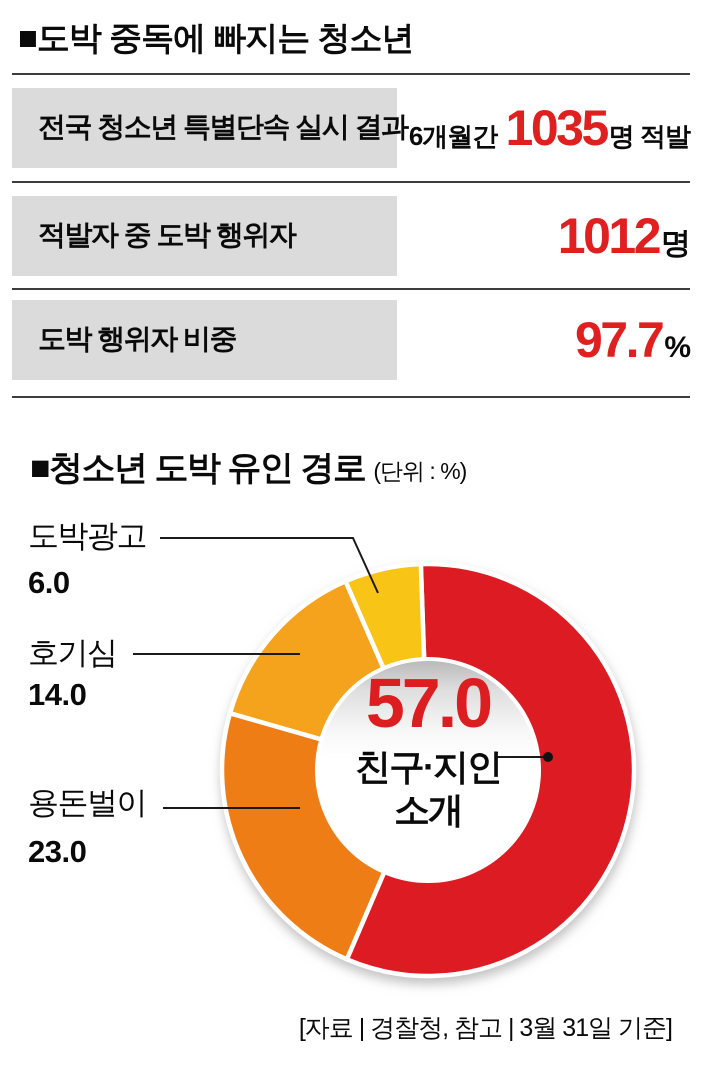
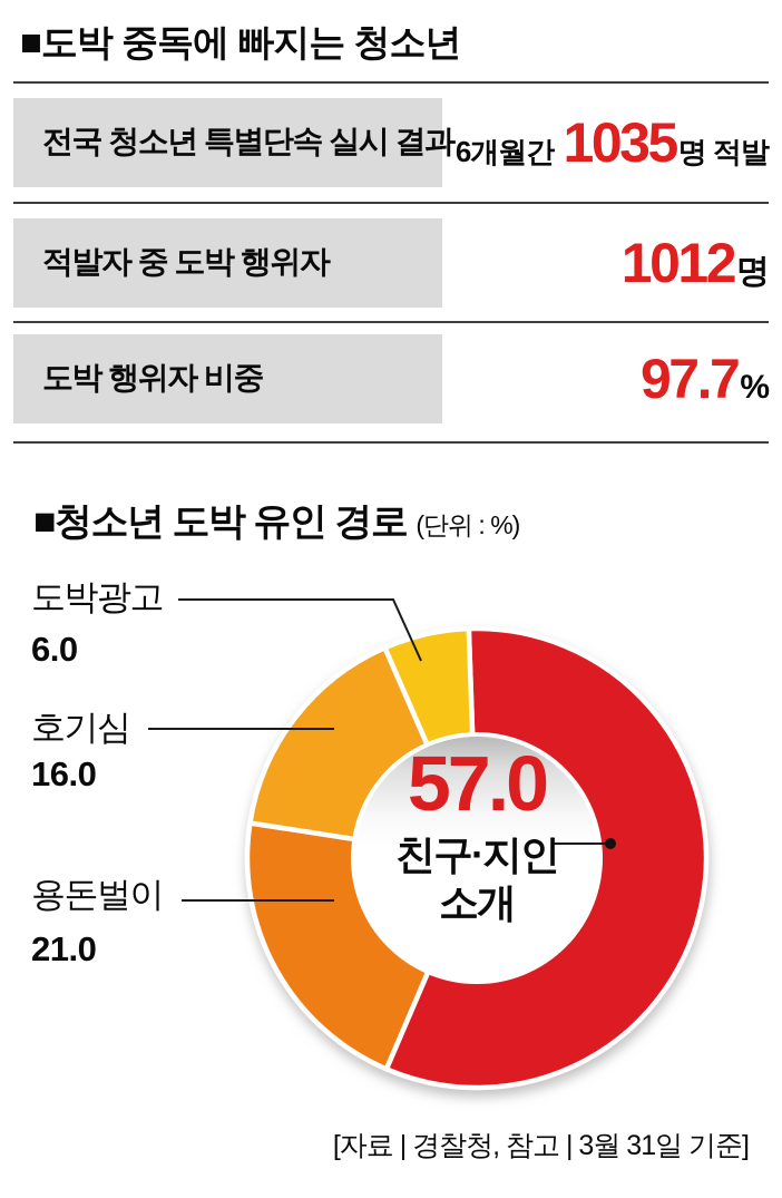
용돈벌이: 23.0 -> 21.0
호기심: 14.0 -> 16.0
